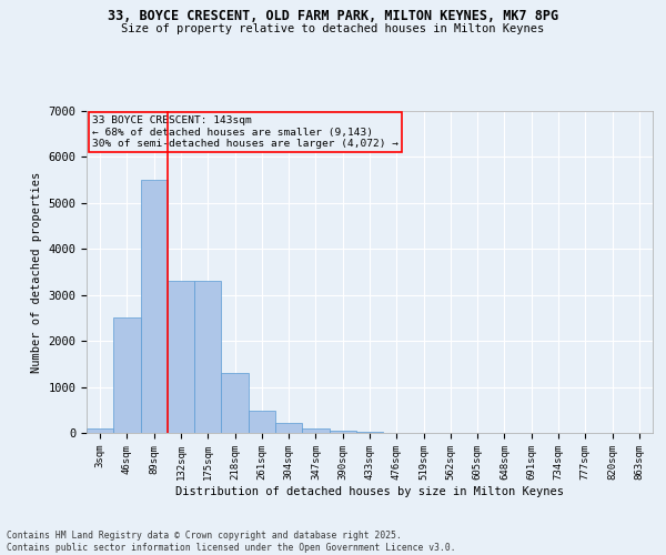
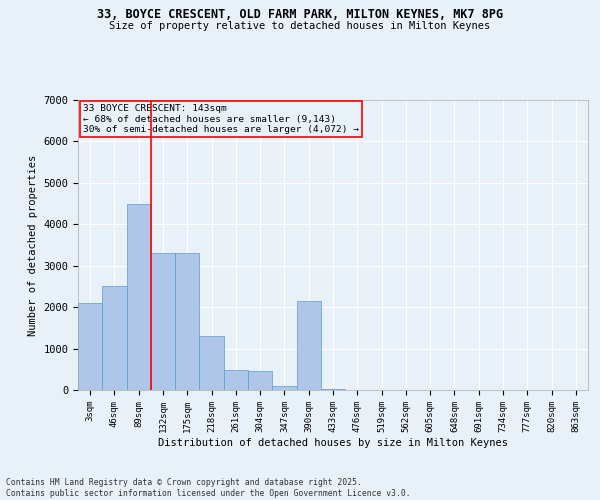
3sqm: 100 -> 2100
89sqm: 5500 -> 4500
304sqm: 220 -> 450
390sqm: 60 -> 2150
